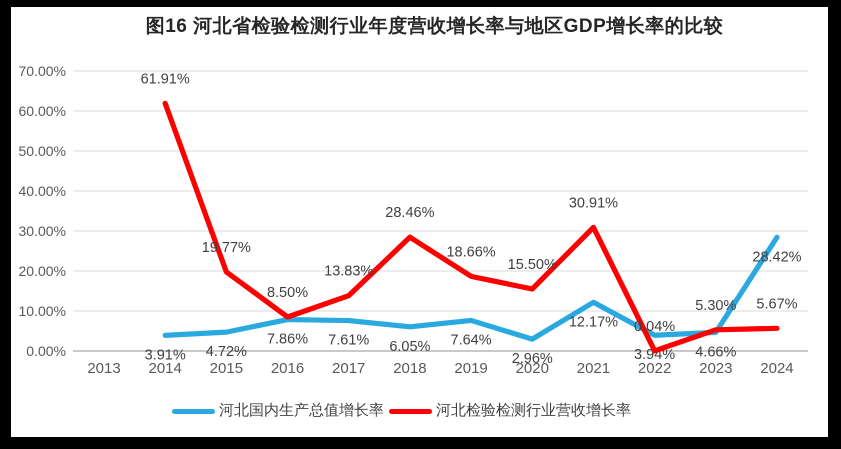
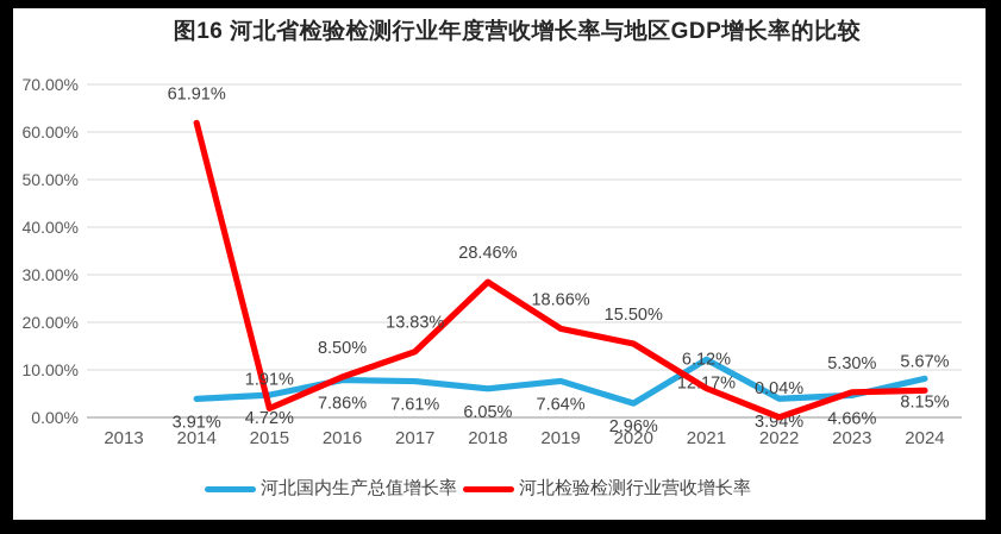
河北检验检测行业营收增长率/2015: 19.77% -> 1.91%
河北检验检测行业营收增长率/2021: 30.91% -> 6.12%
河北国内生产总值增长率/2024: 28.42% -> 8.15%
